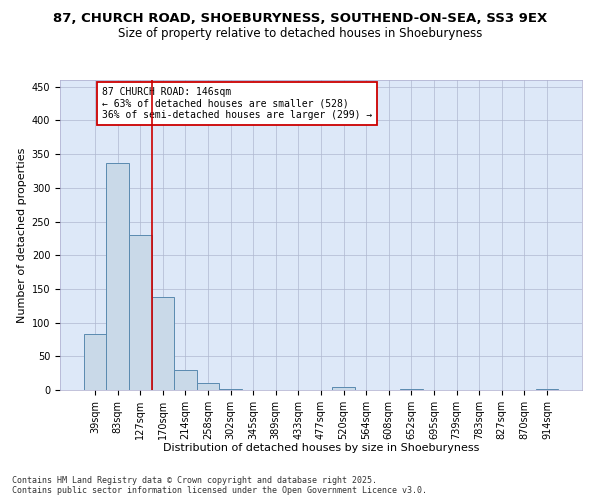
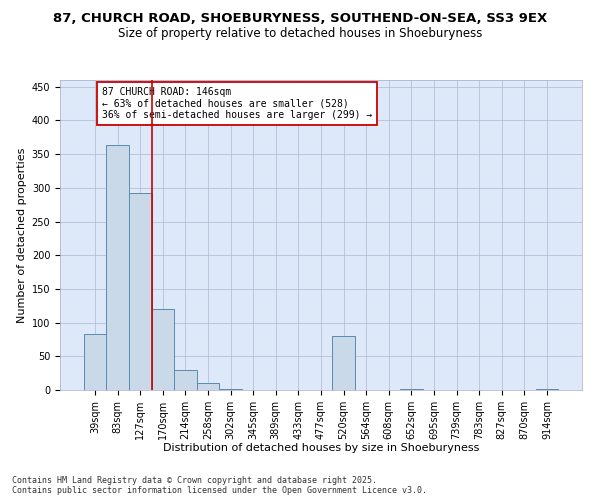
83sqm: 337 -> 364
127sqm: 230 -> 292
170sqm: 138 -> 120
520sqm: 5 -> 80
